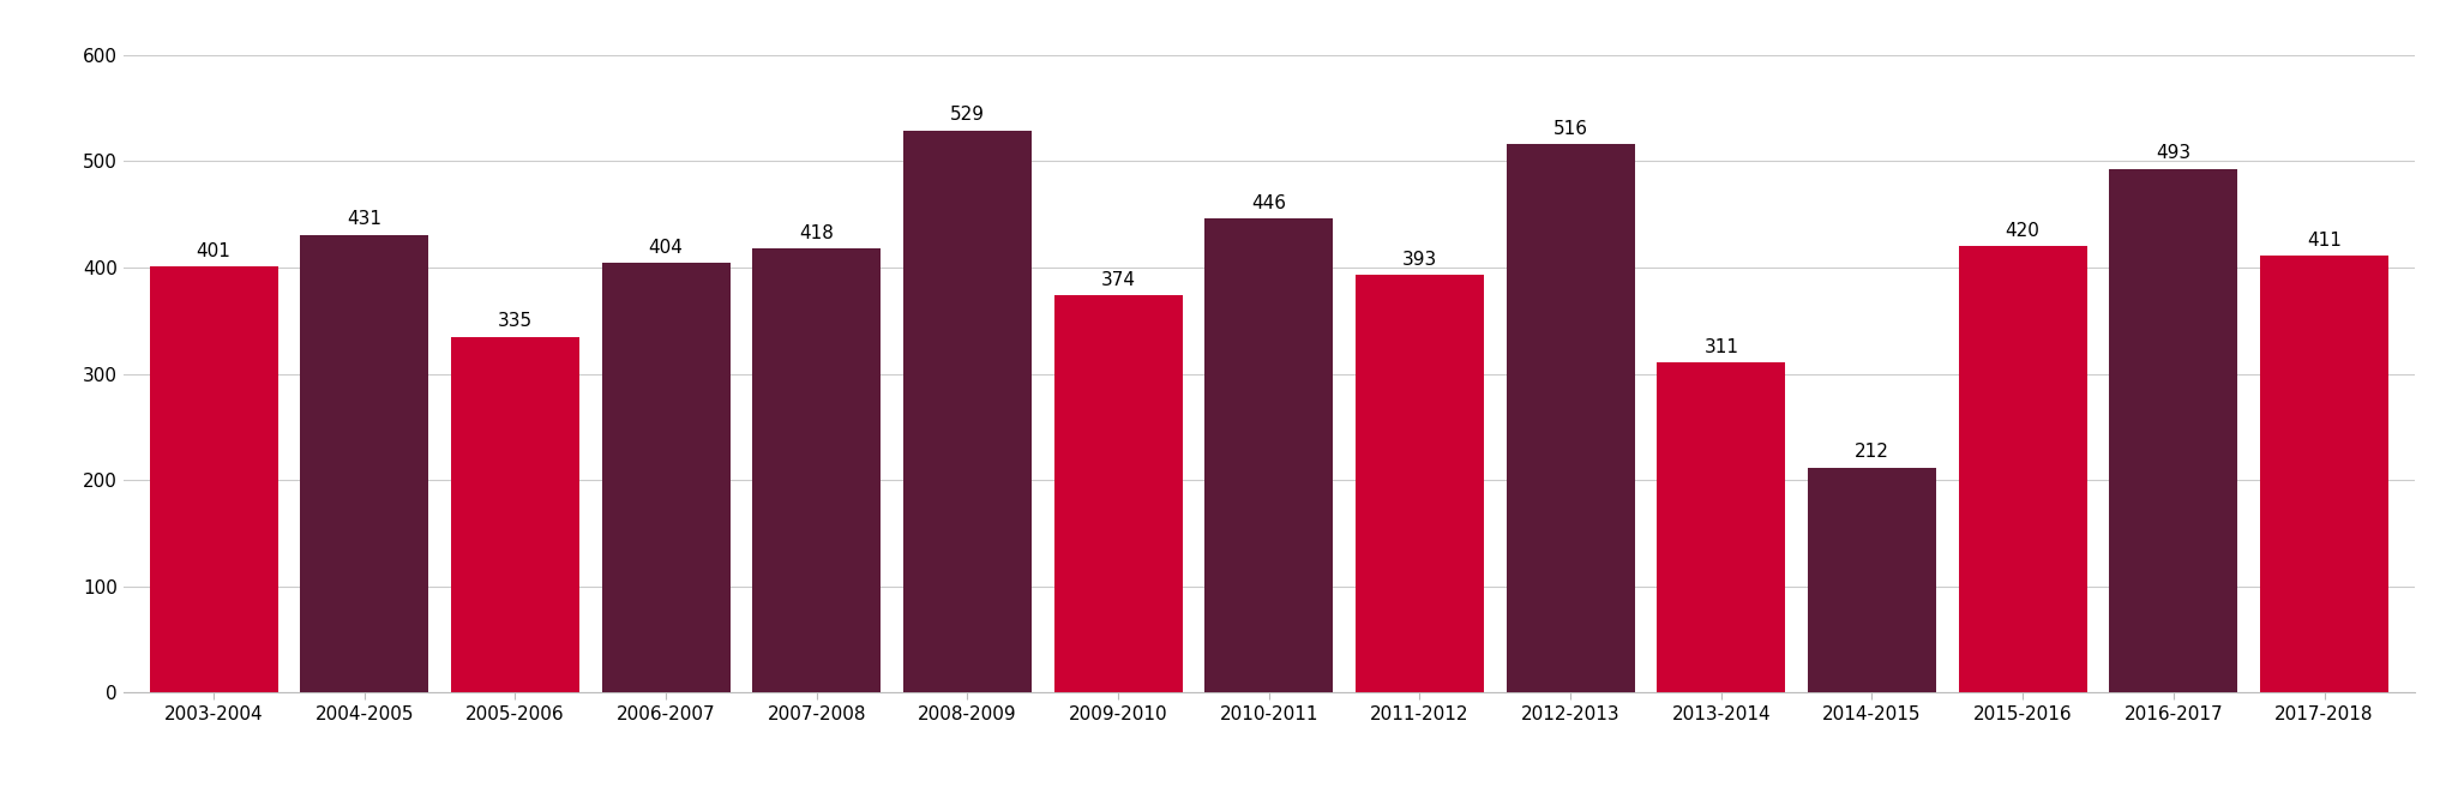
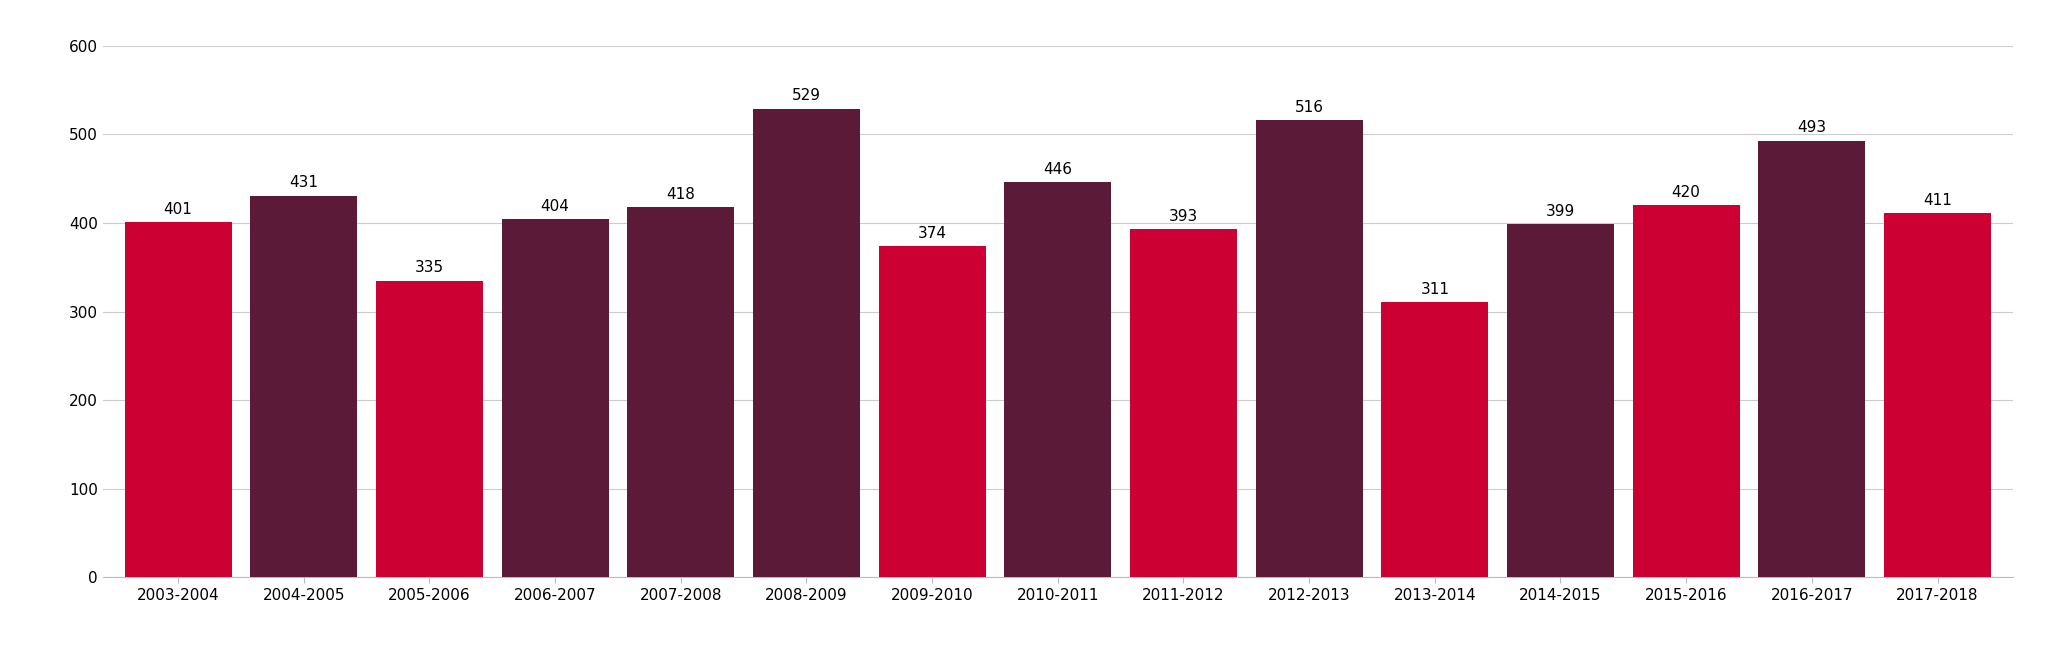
2014-2015: 212 -> 399
